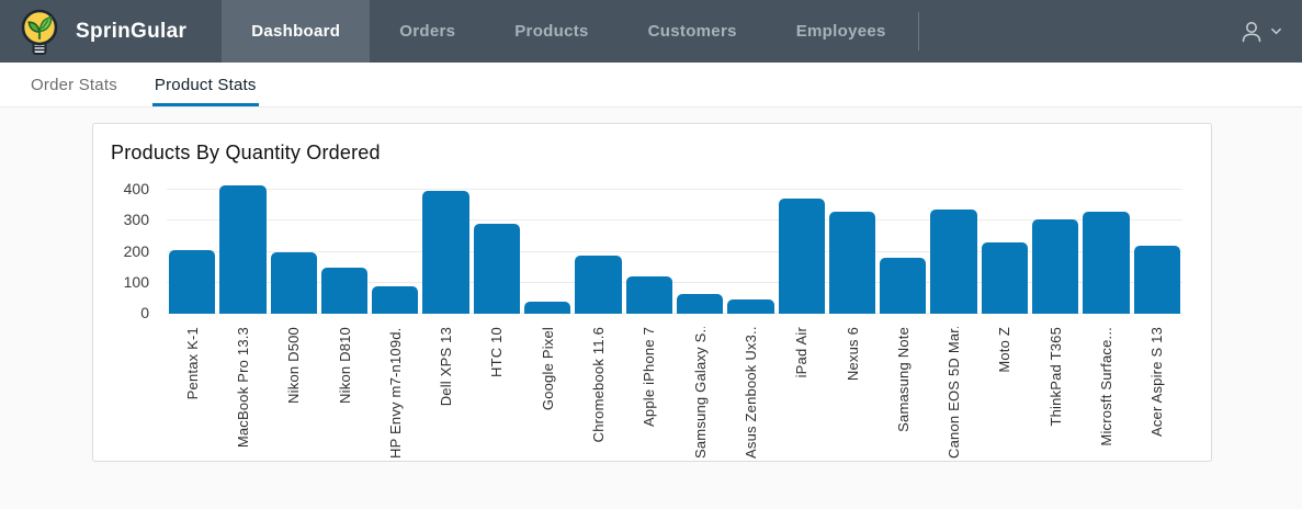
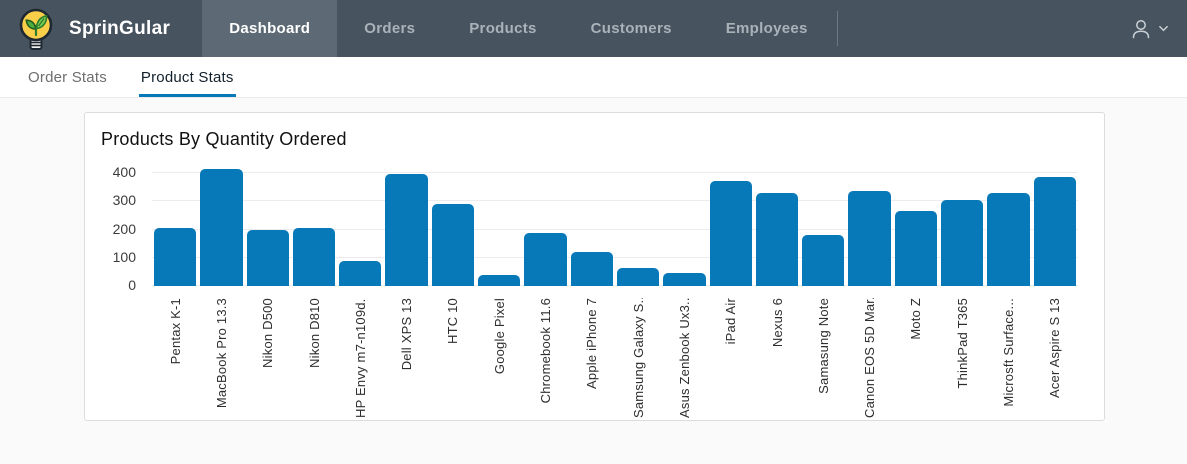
Nikon D810: 150 -> 200
Moto Z: 230 -> 260
Acer Aspire S 13: 220 -> 380
